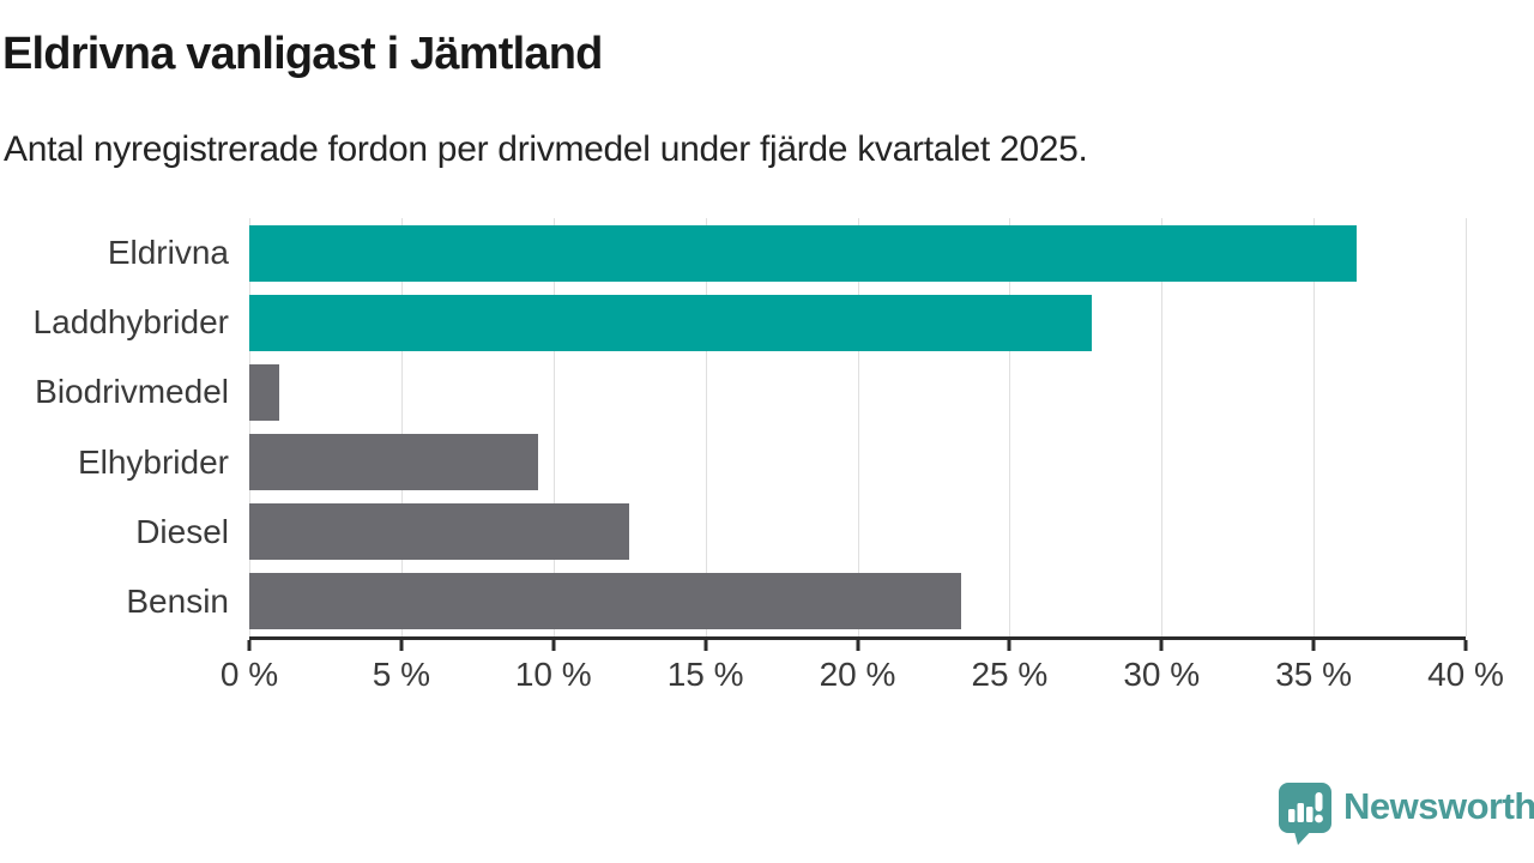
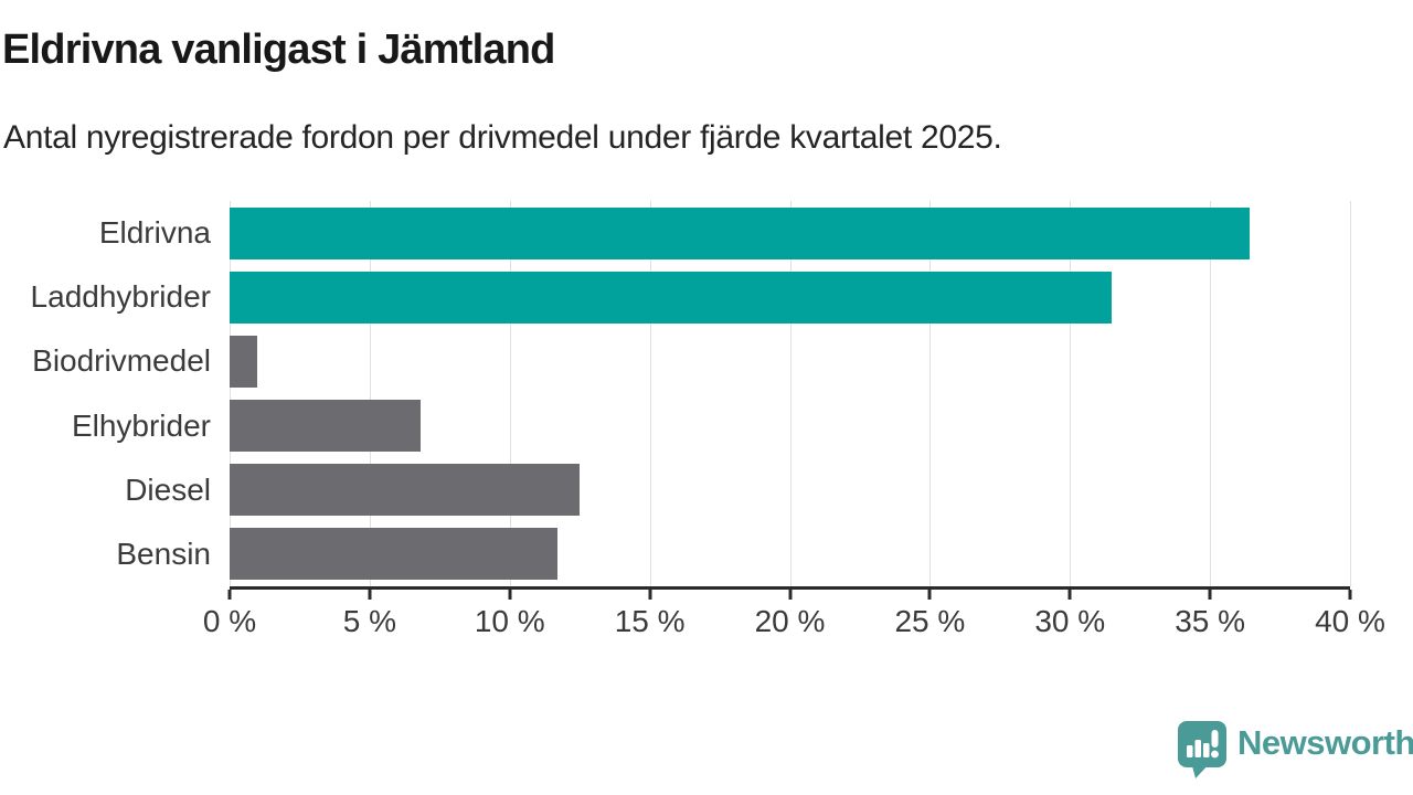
Laddhybrider: 27.7% -> 31.5%
Elhybrider: 9.5% -> 6.8%
Bensin: 23.4% -> 11.7%
